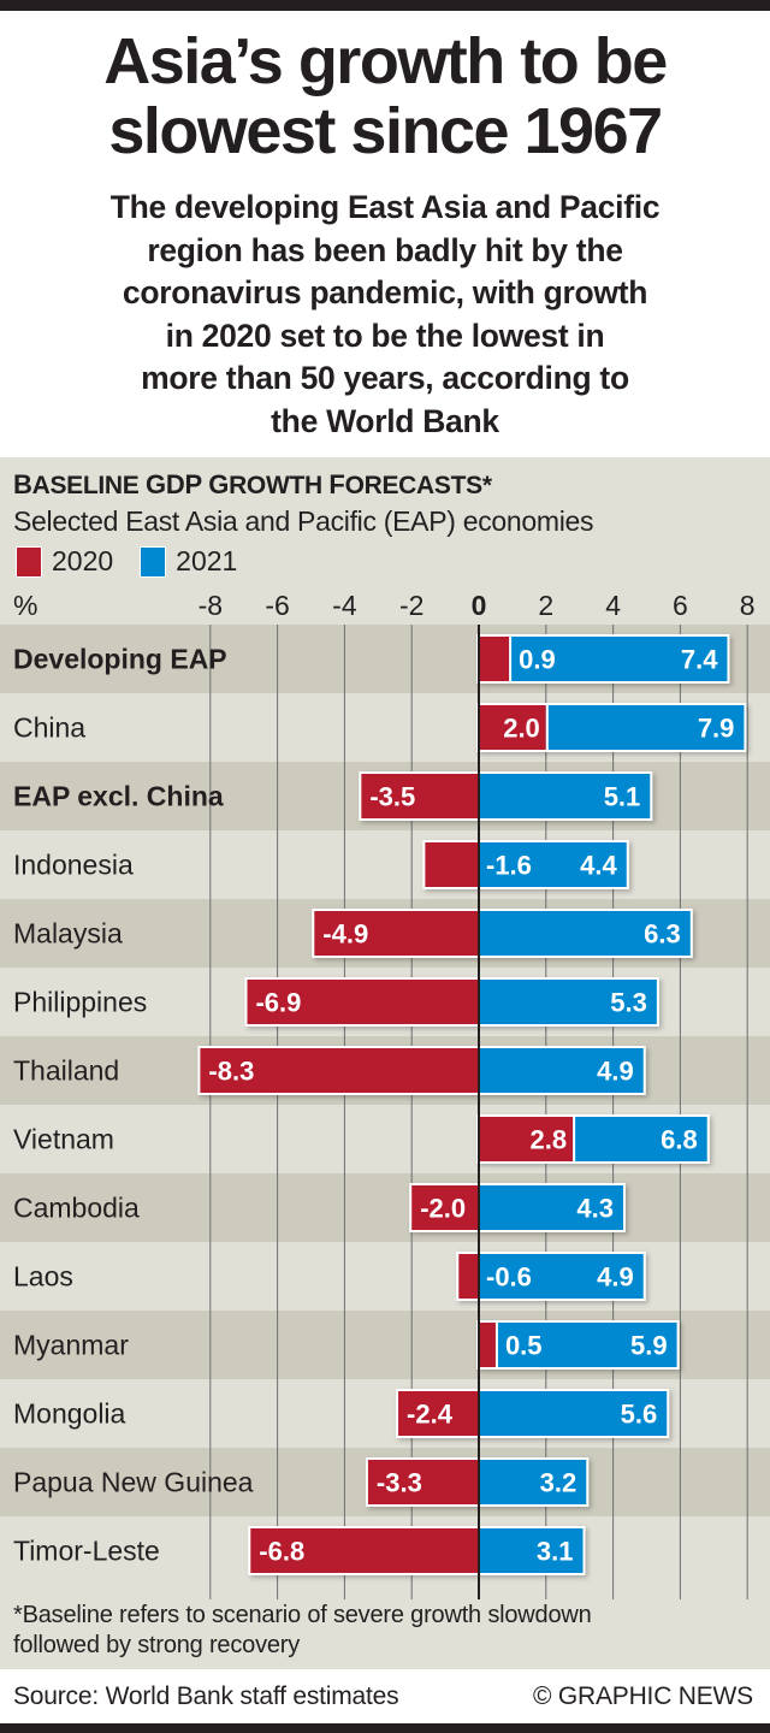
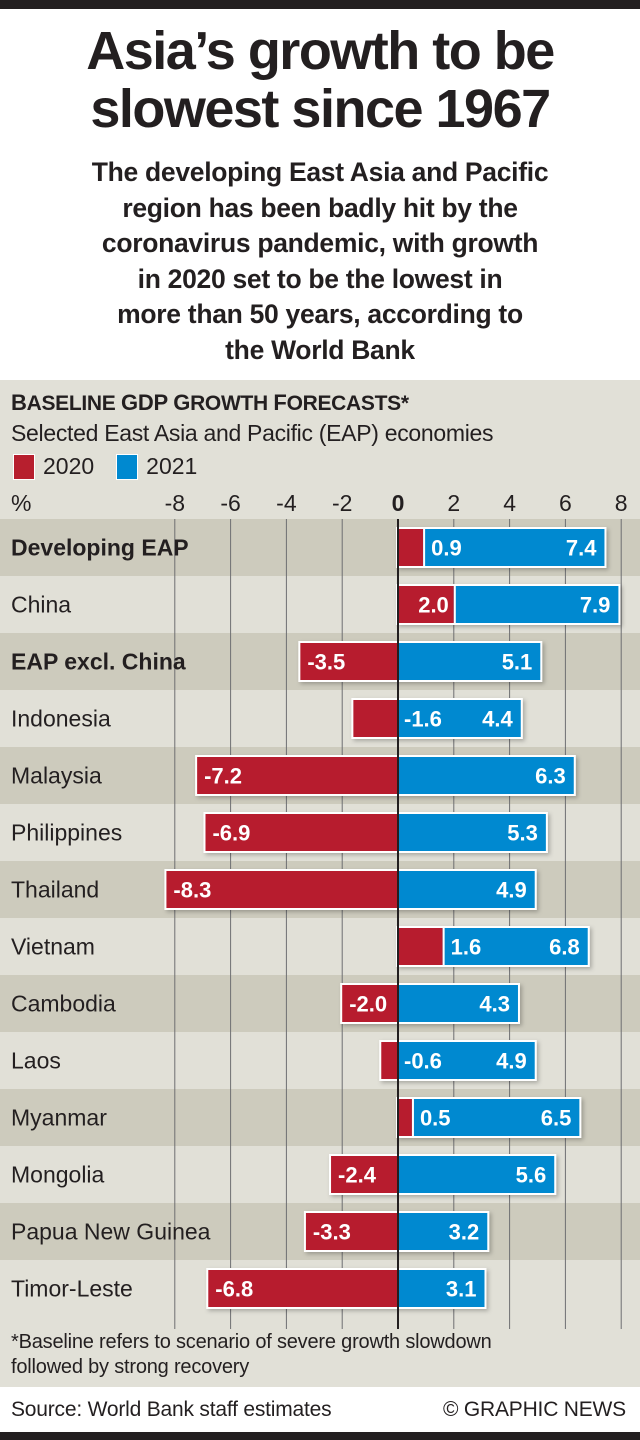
2020/Malaysia: -4.9 -> -7.2
2020/Vietnam: 2.8 -> 1.6
2021/Myanmar: 5.9 -> 6.5
